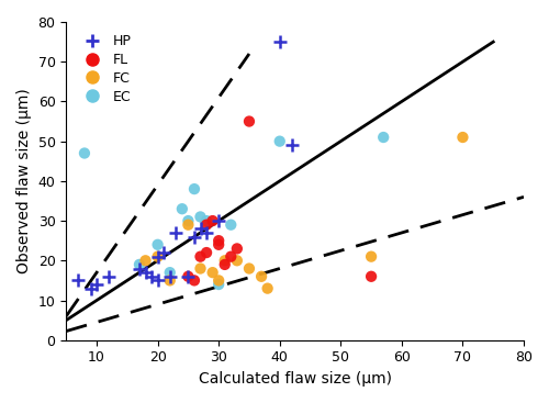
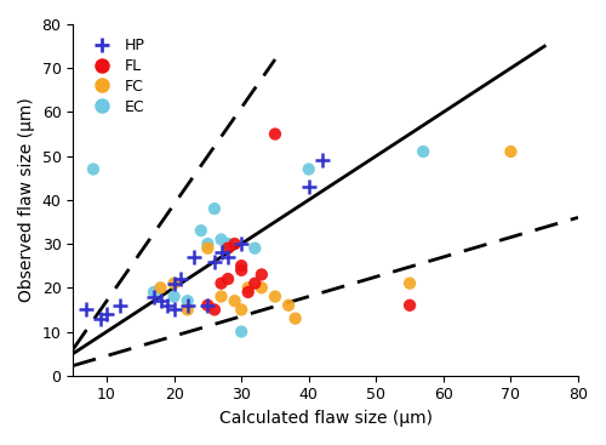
EC/20: 24 -> 18
EC/30: 14 -> 10
HP/40: 75 -> 43
EC/40: 50 -> 47
